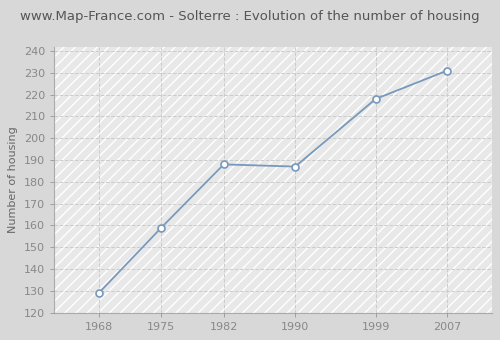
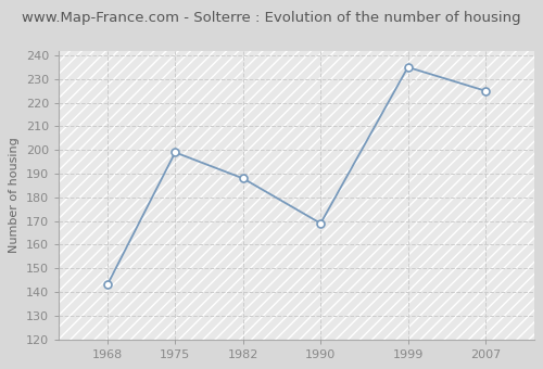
1968: 129 -> 143
1975: 159 -> 199
1990: 187 -> 169
1999: 218 -> 235
2007: 231 -> 225
